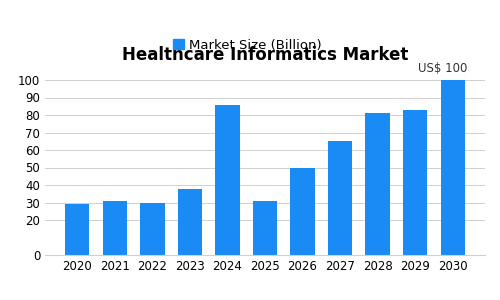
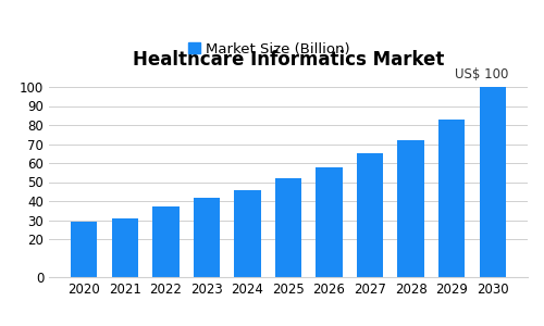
2022: 30 -> 37
2023: 38 -> 42
2024: 86 -> 46
2025: 31 -> 52
2026: 50 -> 58
2028: 81 -> 72
